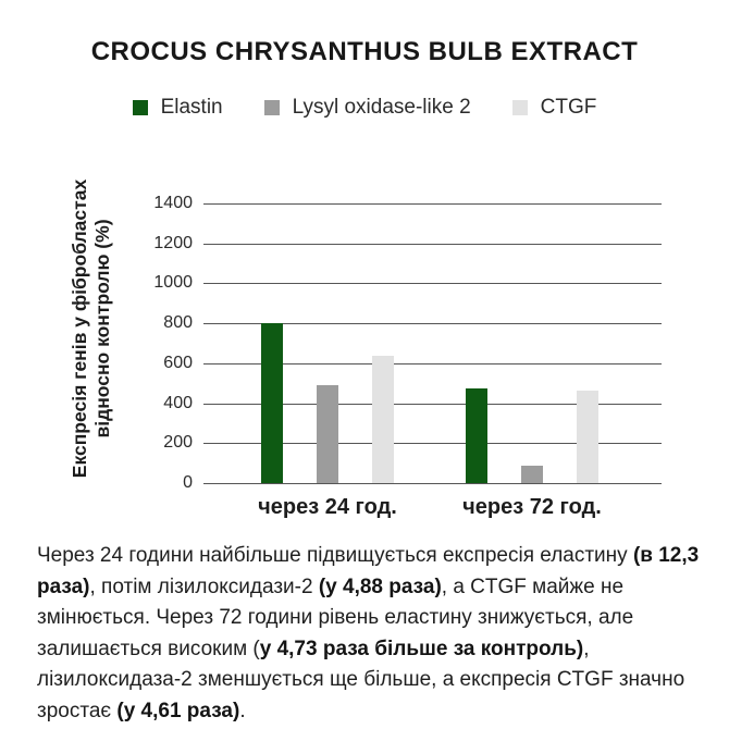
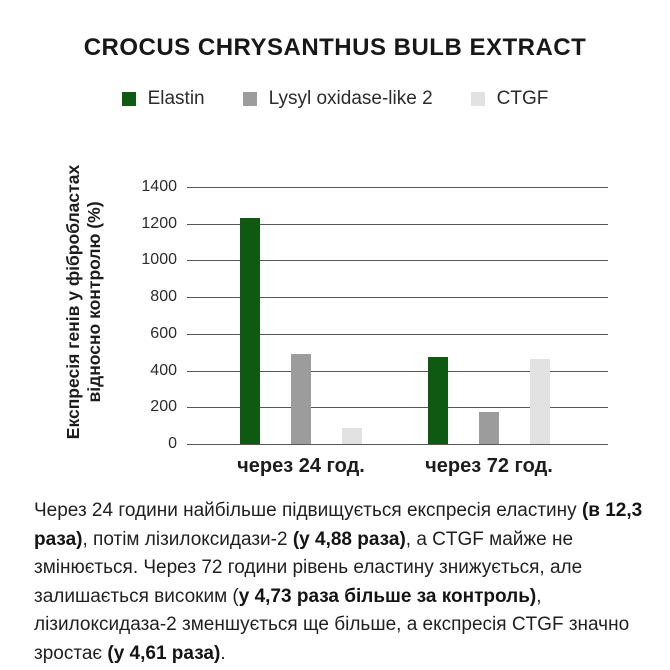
Elastin/через 24 год.: 800 -> 1230
CTGF/через 24 год.: 640 -> 90
Lysyl oxidase-like 2/через 72 год.: 90 -> 180
